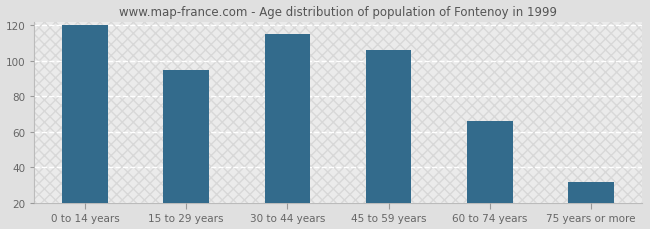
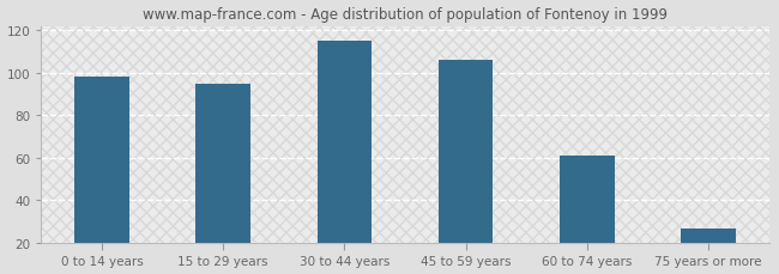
0 to 14 years: 120 -> 98
60 to 74 years: 66 -> 61
75 years or more: 32 -> 27
